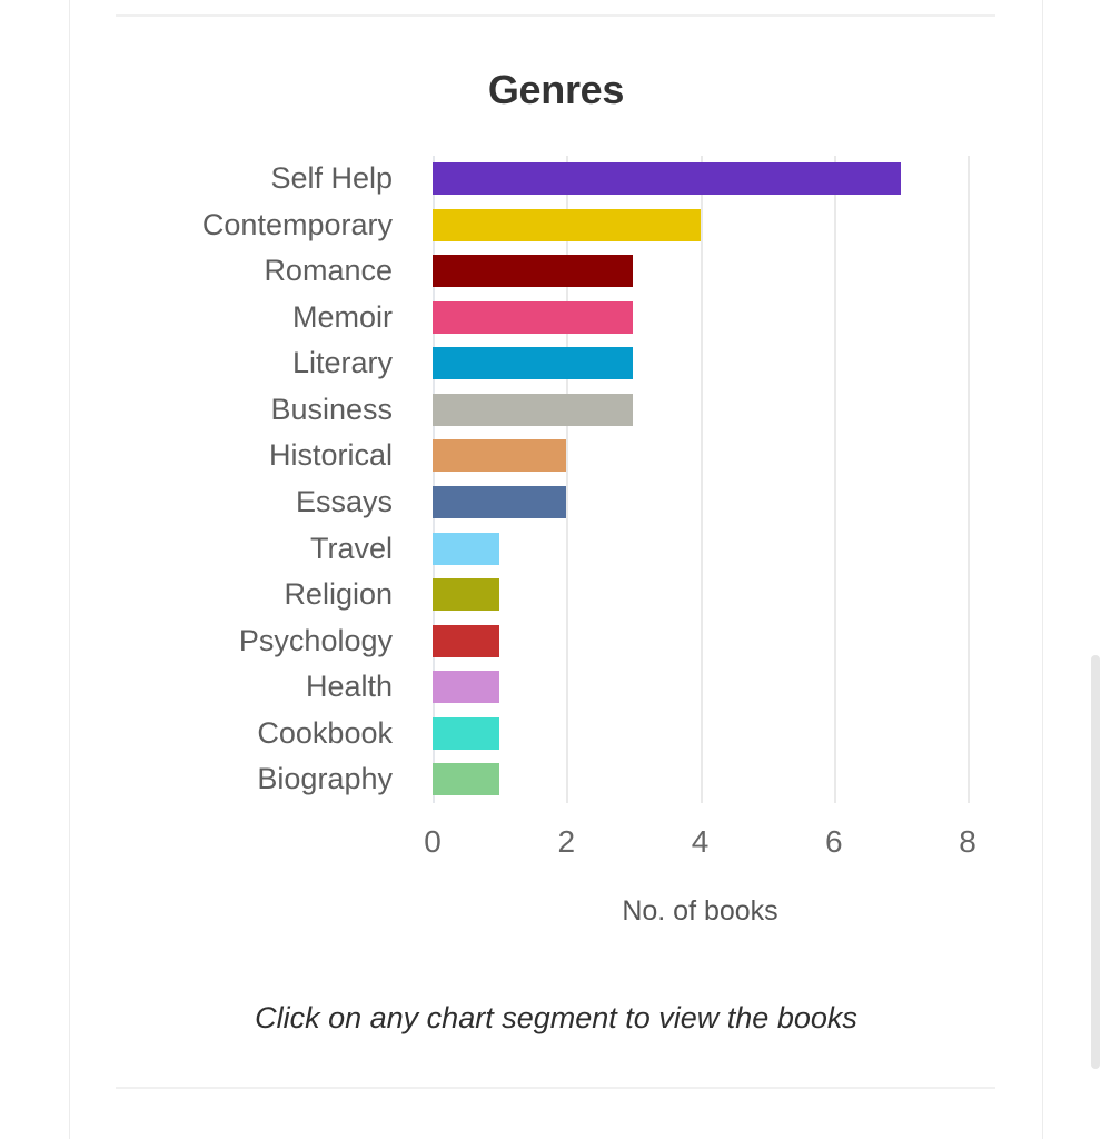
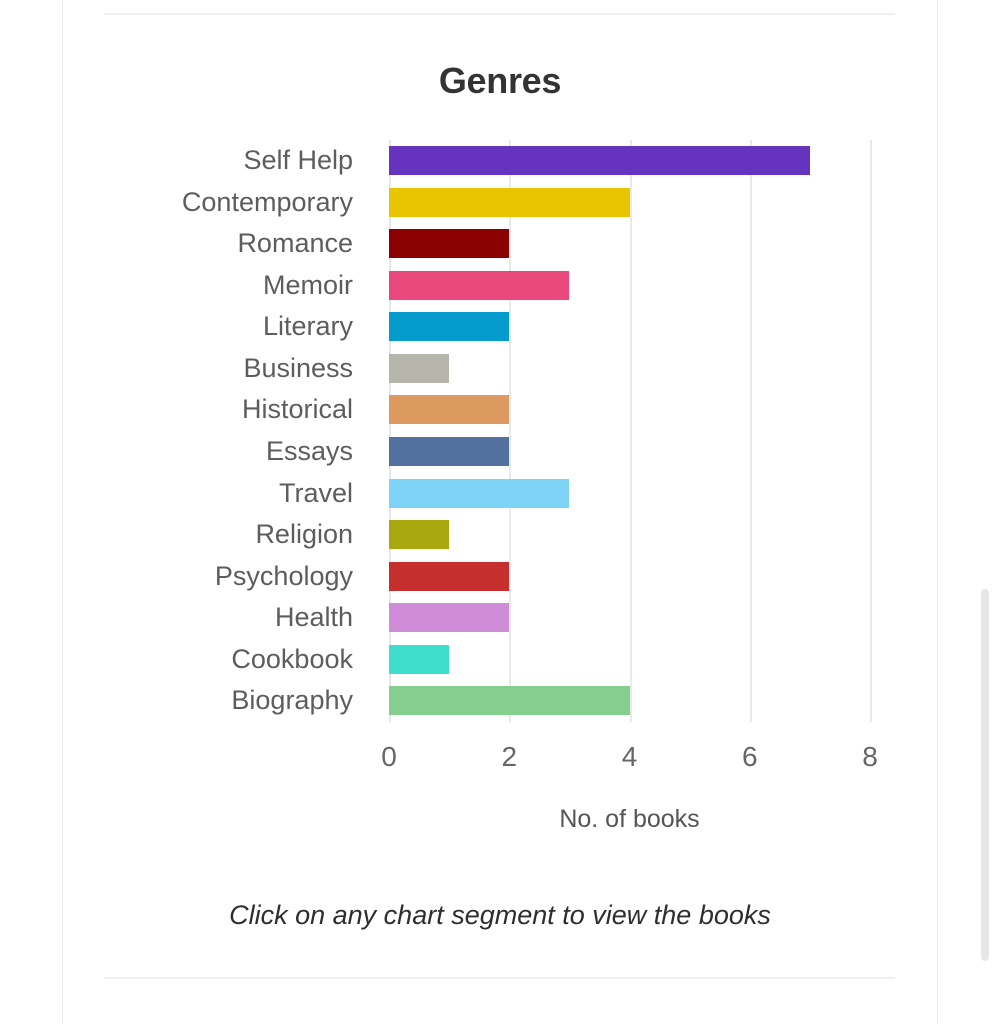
Romance: 3 -> 2
Literary: 3 -> 2
Business: 3 -> 1
Travel: 1 -> 3
Psychology: 1 -> 2
Health: 1 -> 2
Biography: 1 -> 4
